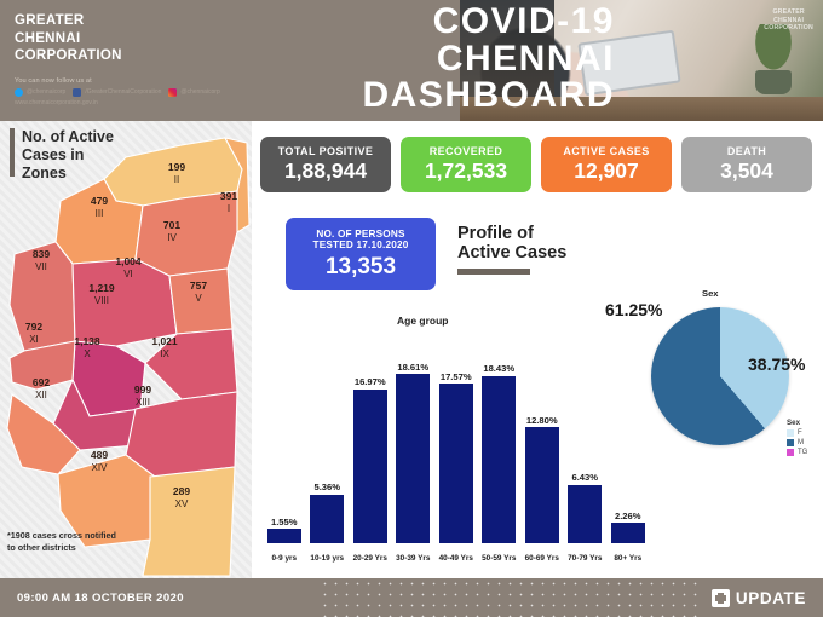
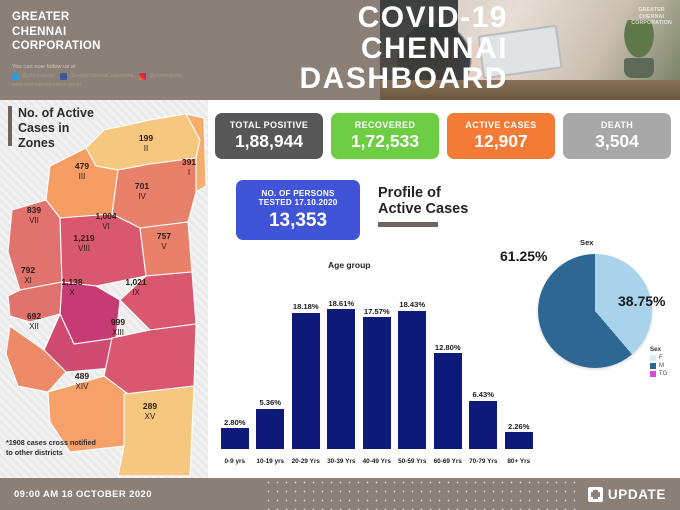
Age group/0-9 yrs: 1.55% -> 2.80%
Age group/20-29 Yrs: 16.97% -> 18.18%
